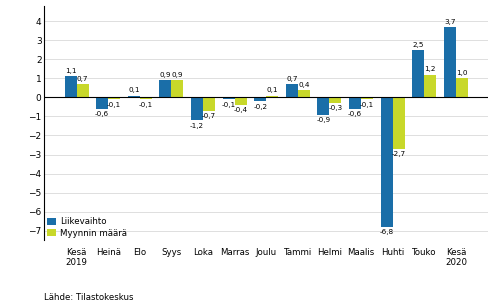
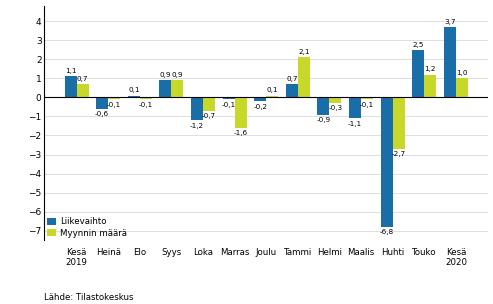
Myynnin määrä/Marras: -0,4 -> -1,6
Myynnin määrä/Tammi: 0,4 -> 2,1
Liikevaihto/Maalis: -0,6 -> -1,1
